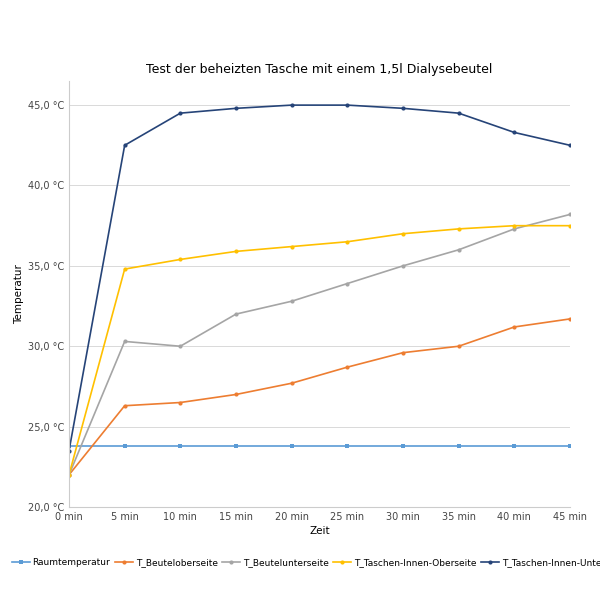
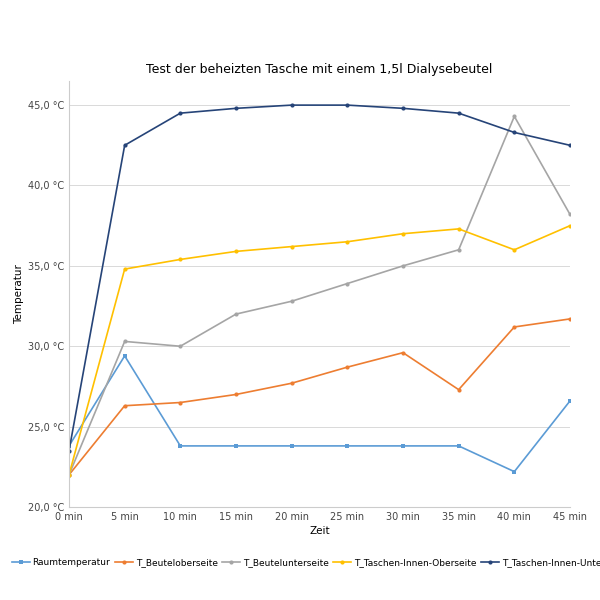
Raumtemperatur/5 min: 23,8 °C -> 29,4 °C
T_Beuteloberseite/35 min: 30,0 °C -> 27,3 °C
Raumtemperatur/40 min: 23,8 °C -> 22,2 °C
T_Beutelunterseite/40 min: 37,3 °C -> 44,3 °C
T_Taschen-Innen-Oberseite/40 min: 37,5 °C -> 36,0 °C
Raumtemperatur/45 min: 23,8 °C -> 26,6 °C
